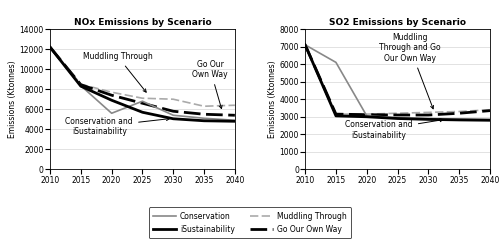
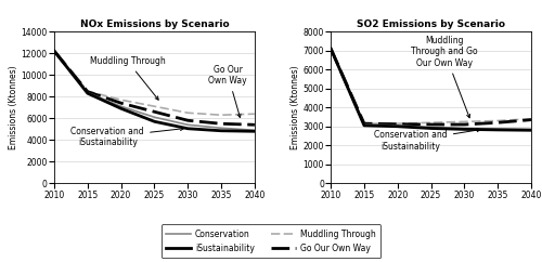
NOx Emissions by Scenario/Conservation/2020: 5600 -> 7100
NOx Emissions by Scenario/Conservation/2025: 6800 -> 6100
NOx Emissions by Scenario/Muddling Through/2030: 7000 -> 6500
SO2 Emissions by Scenario/Conservation/2015: 6100 -> 3100
